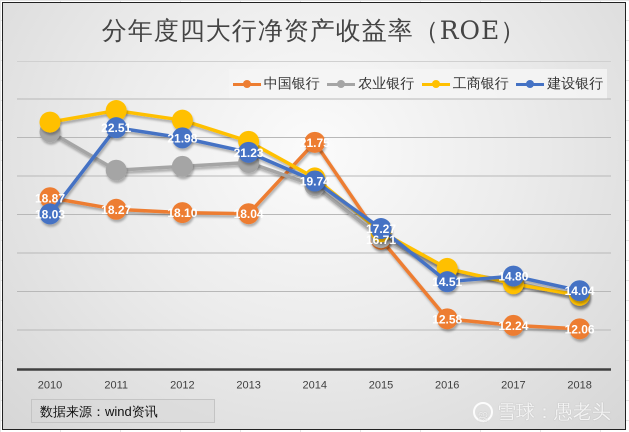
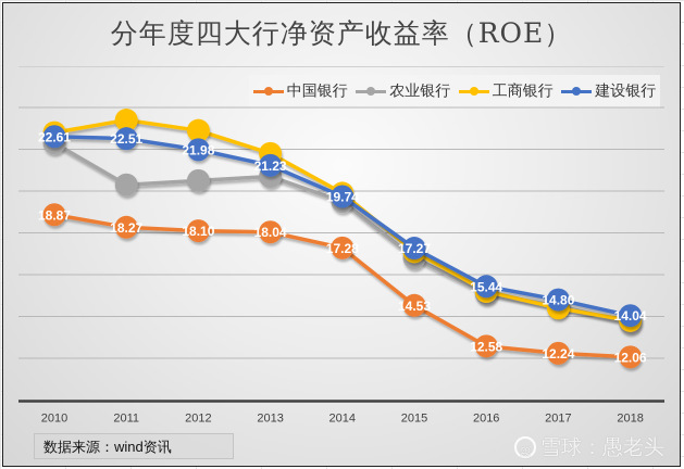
建设银行/2010: 18.03 -> 22.61
中国银行/2014: 21.75 -> 17.28
中国银行/2015: 16.71 -> 14.53
建设银行/2016: 14.51 -> 15.44
